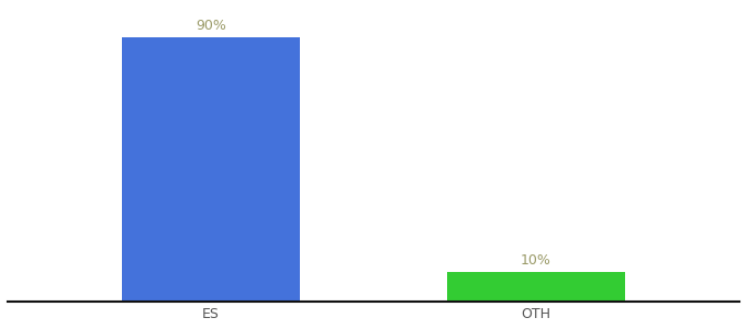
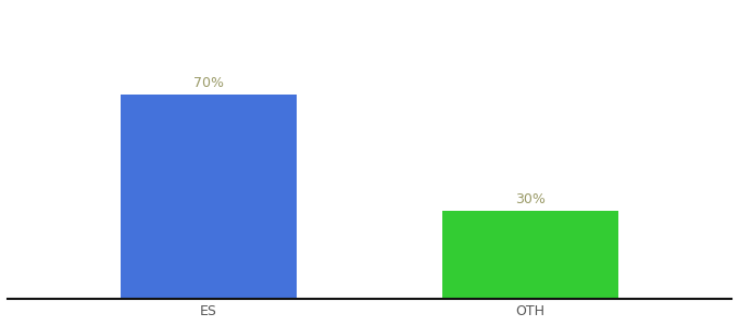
ES: 90% -> 70%
OTH: 10% -> 30%
